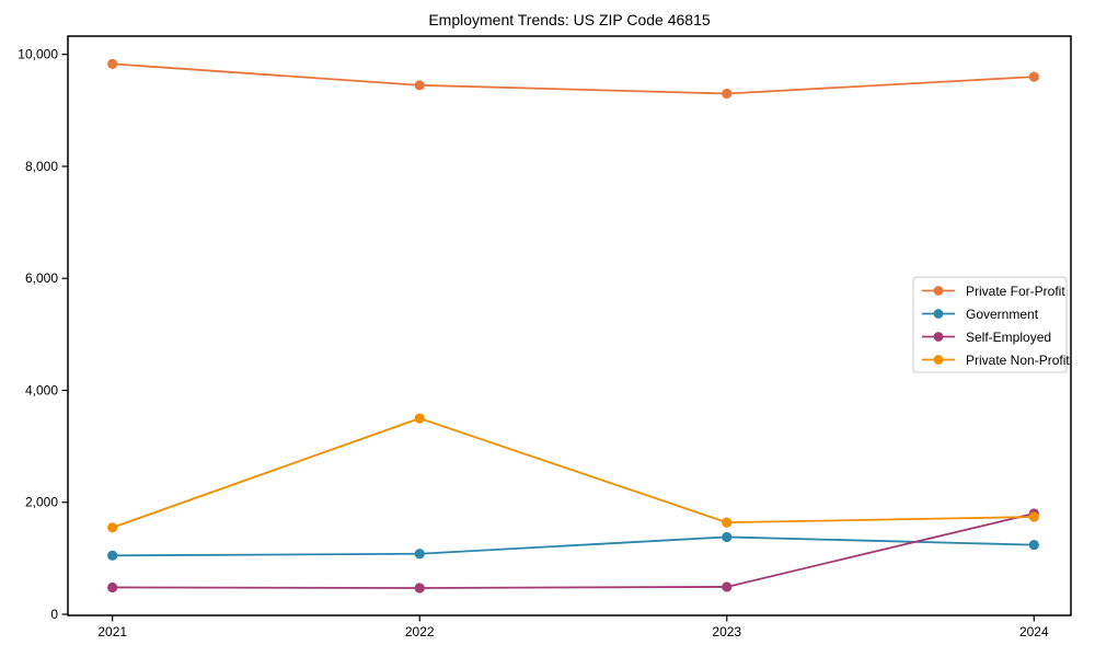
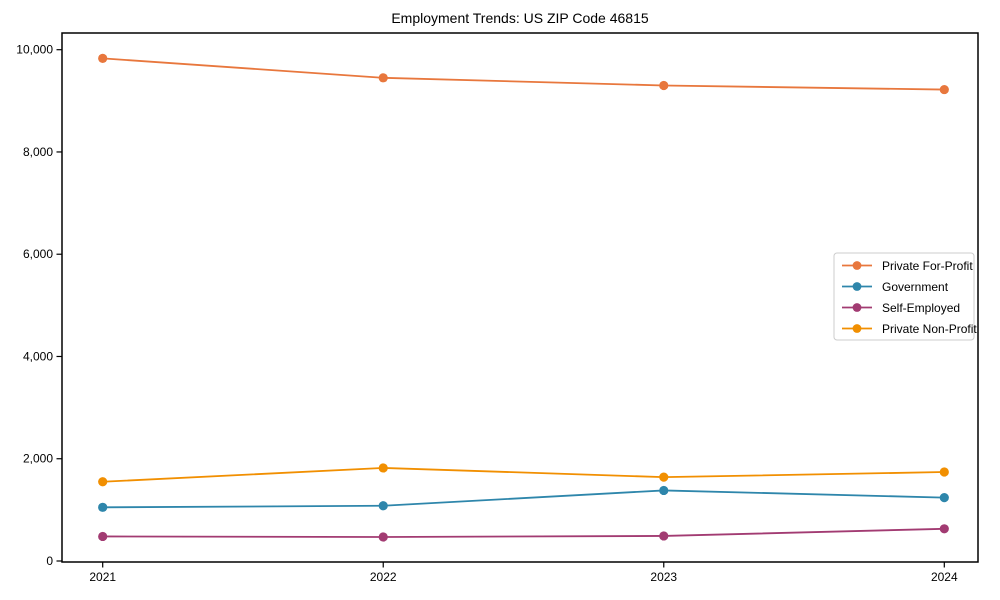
Private Non-Profit/2022: 3500 -> 1800
Private For-Profit/2024: 9600 -> 9200
Self-Employed/2024: 1800 -> 600
